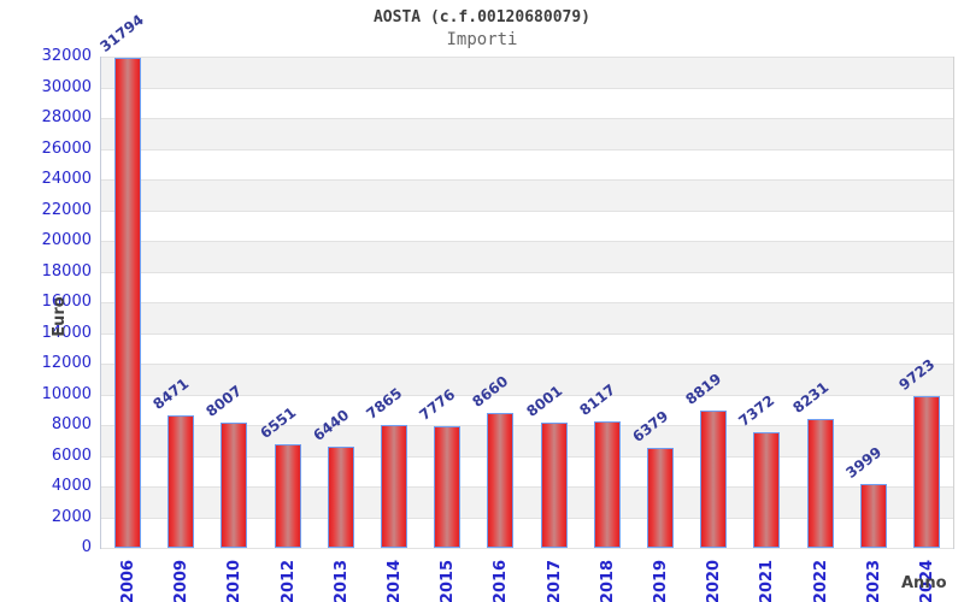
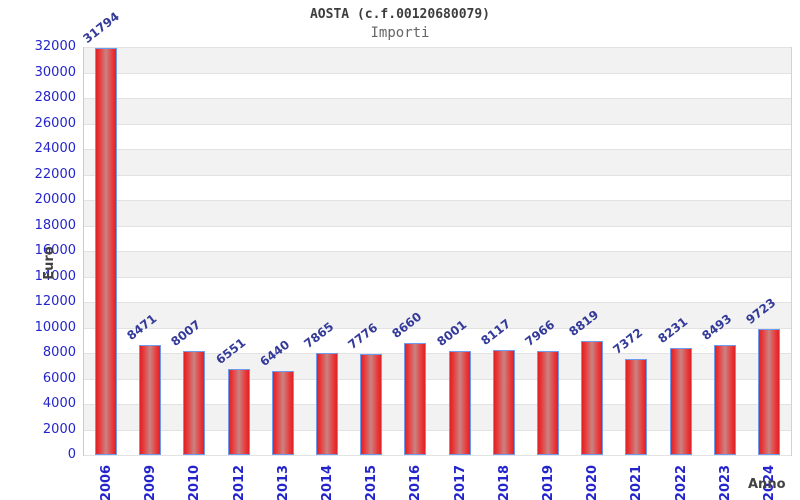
2019: 6379 -> 7966
2023: 3999 -> 8493
